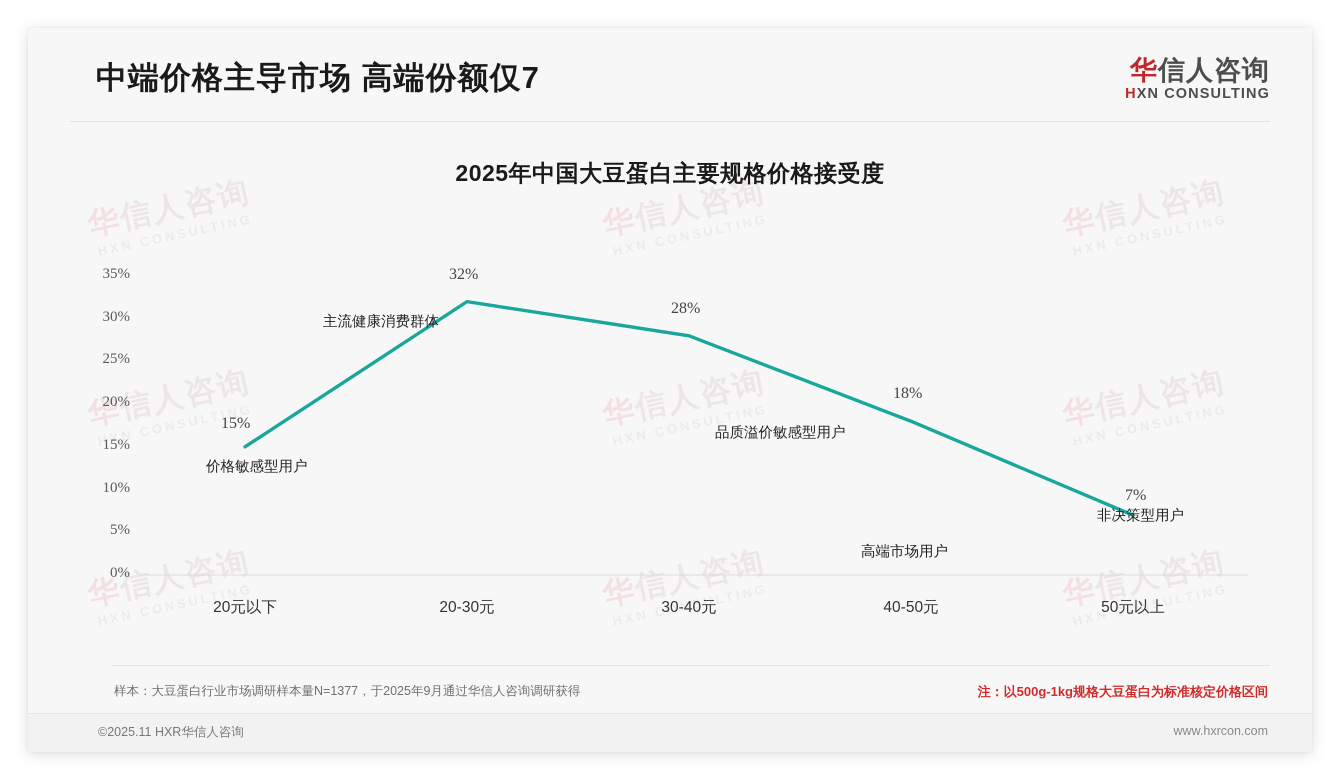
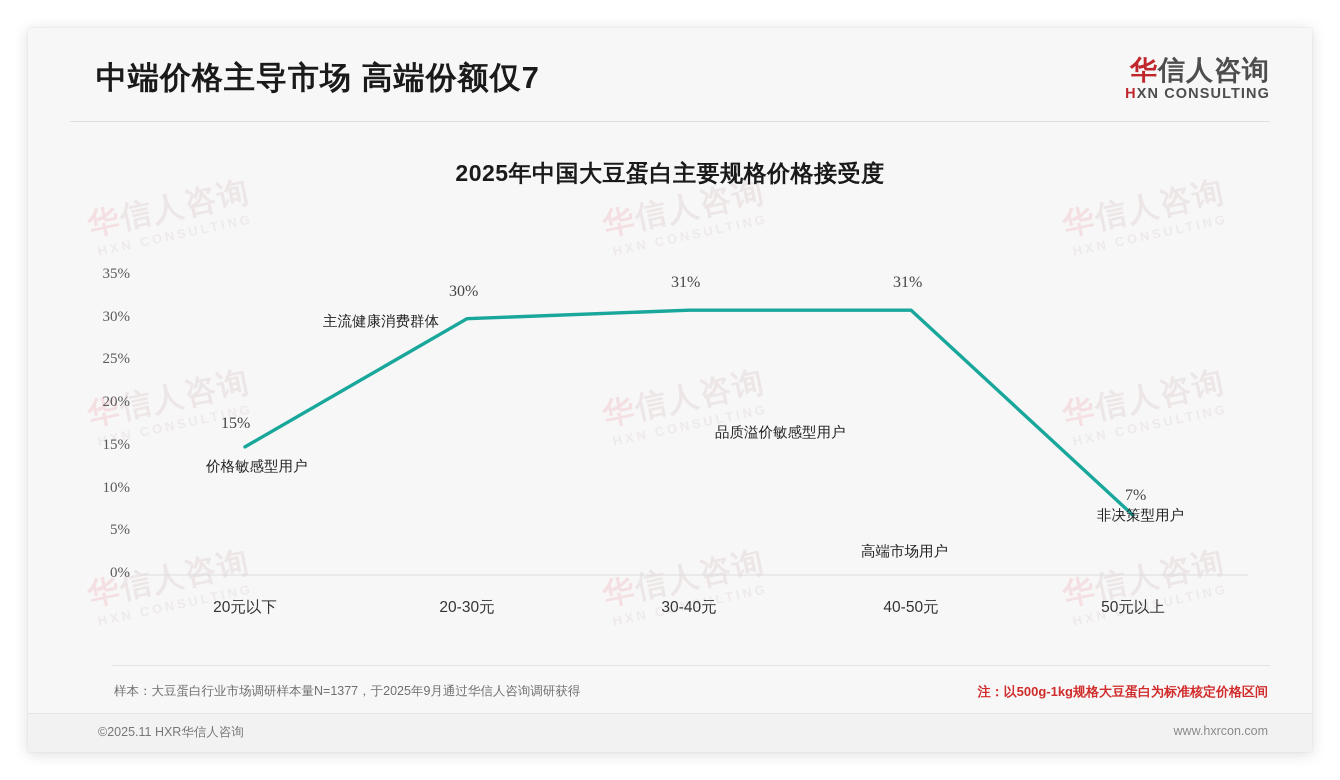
20-30元: 32% -> 30%
30-40元: 28% -> 31%
40-50元: 18% -> 31%
